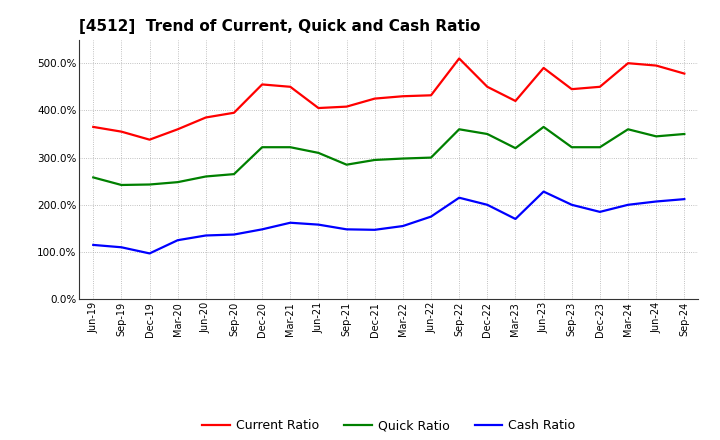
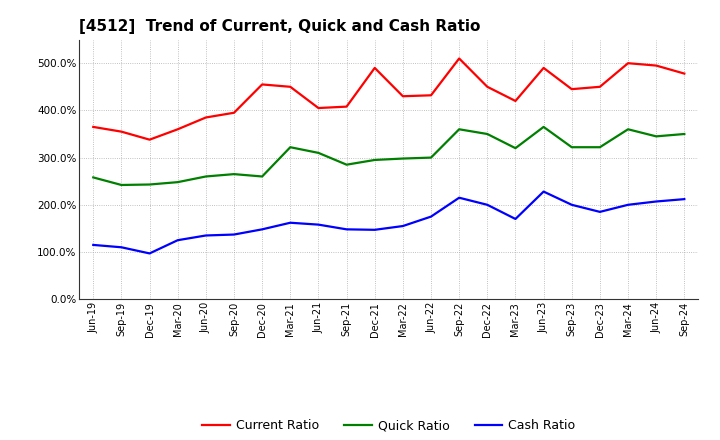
Quick Ratio/Dec-20: 322% -> 260%
Current Ratio/Dec-21: 425% -> 490%
